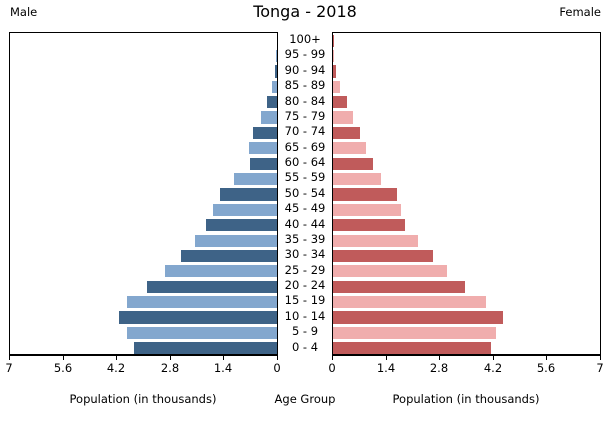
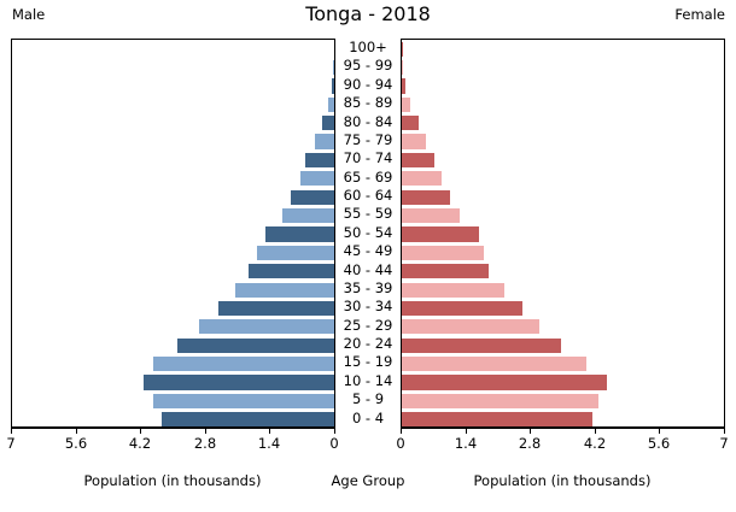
Male/60 - 64: 0.7 -> 0.9
